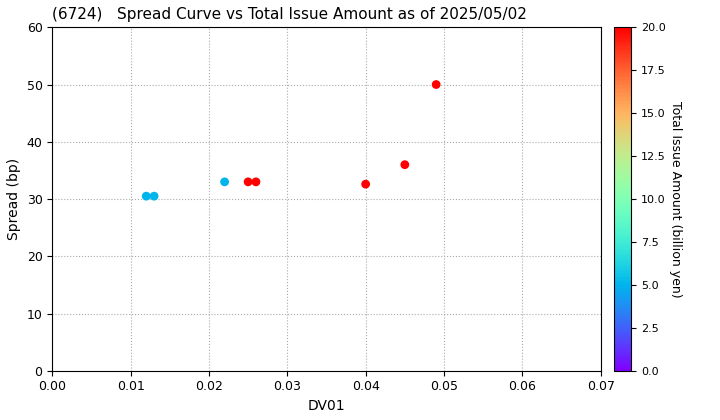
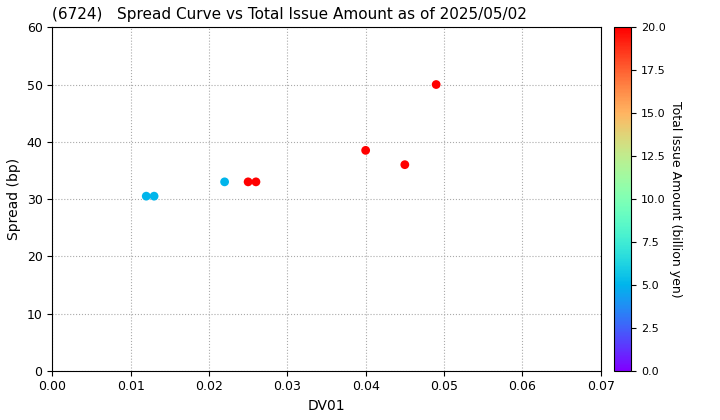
0.04: 32.6 -> 38.5
